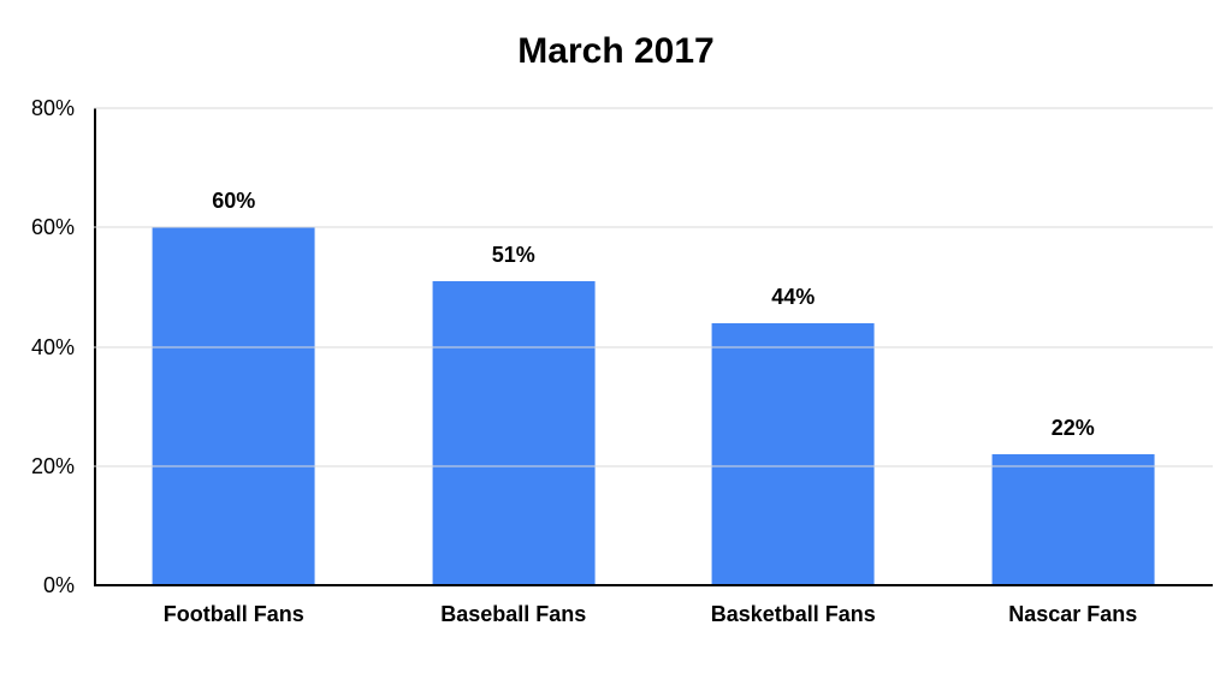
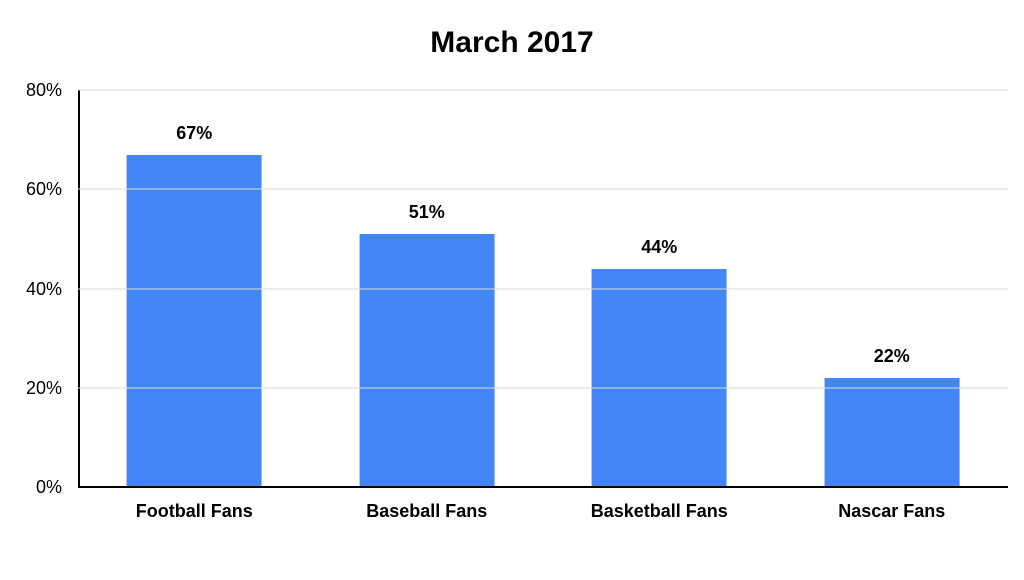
Football Fans: 60% -> 67%
